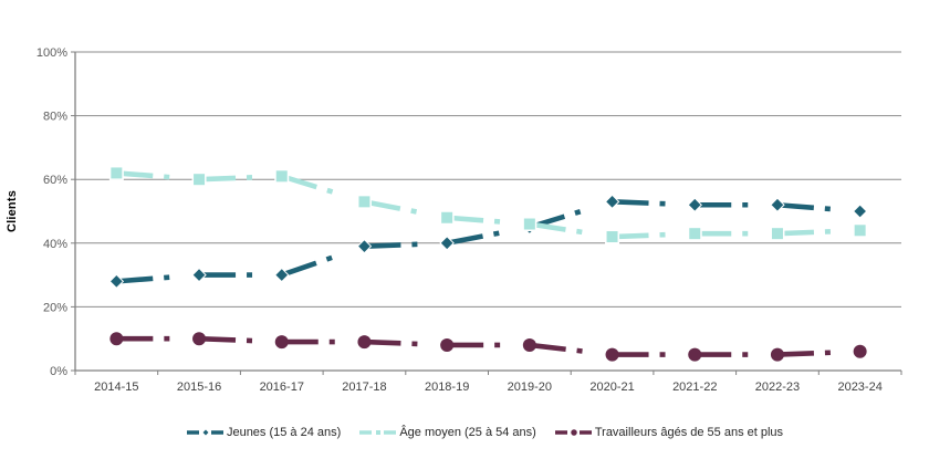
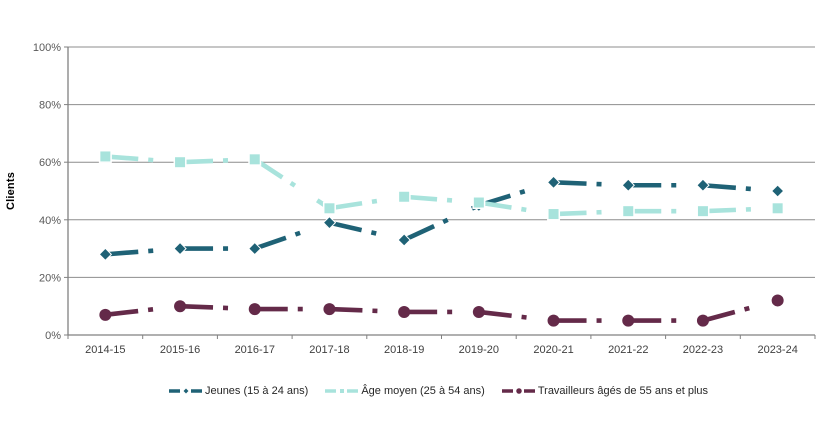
Travailleurs âgés de 55 ans et plus/2014-15: 10% -> 7%
Âge moyen (25 à 54 ans)/2017-18: 53% -> 44%
Jeunes (15 à 24 ans)/2018-19: 40% -> 33%
Travailleurs âgés de 55 ans et plus/2023-24: 6% -> 12%
